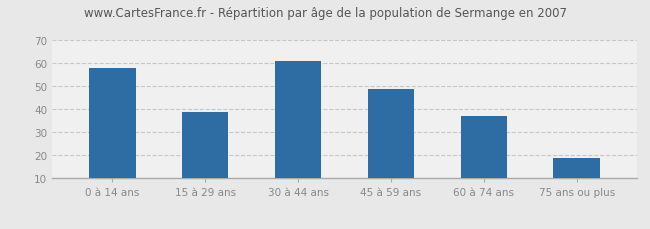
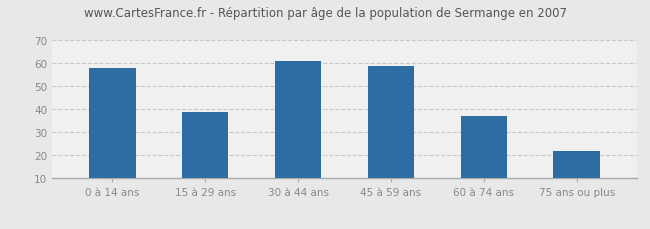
45 à 59 ans: 49 -> 59
75 ans ou plus: 19 -> 22
